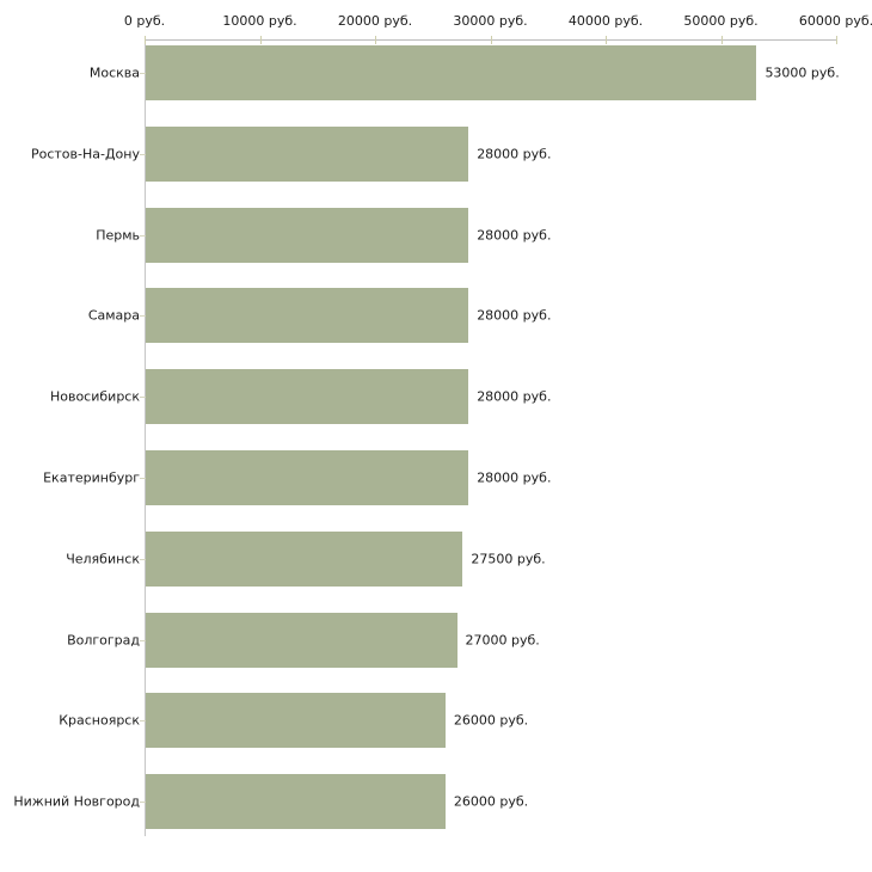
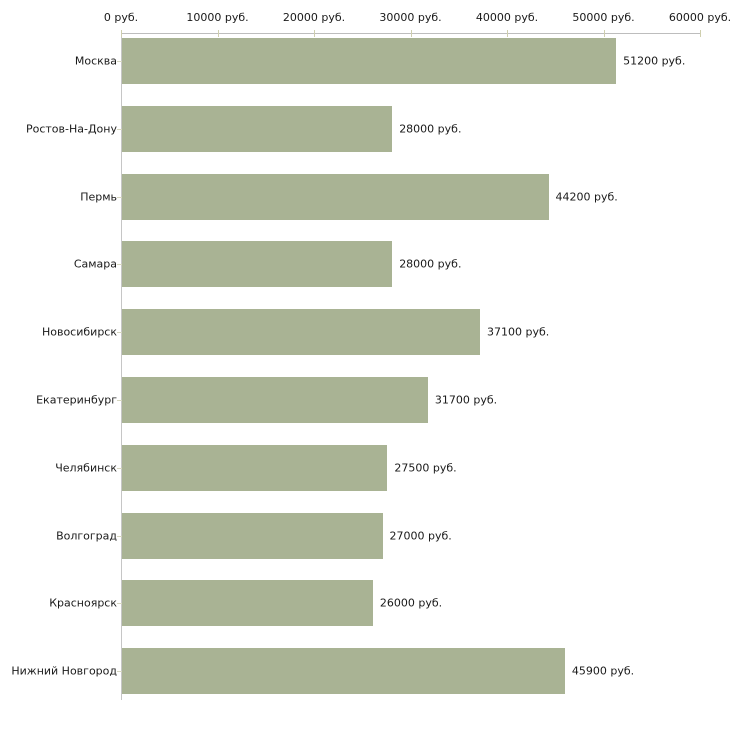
Москва: 53000 -> 51200
Пермь: 28000 -> 44200
Новосибирск: 28000 -> 37100
Екатеринбург: 28000 -> 31700
Нижний Новгород: 26000 -> 45900
